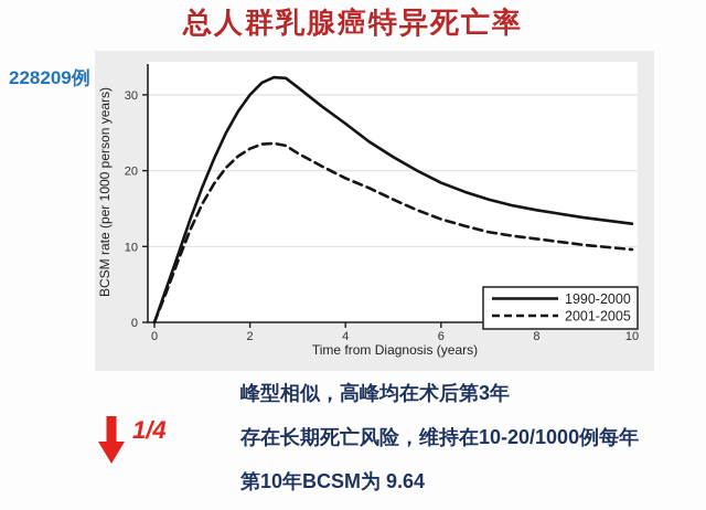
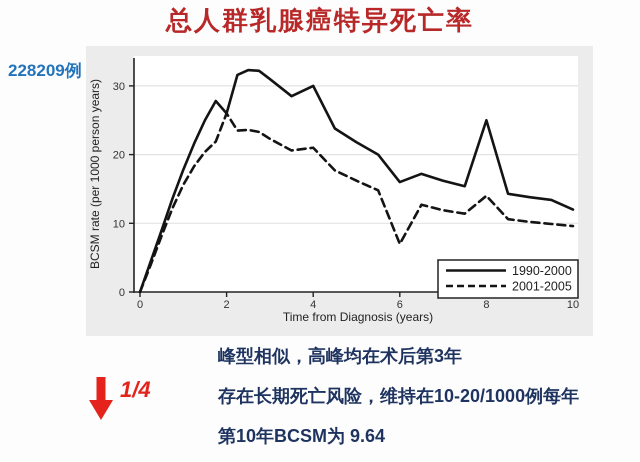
1990-2000/2: 30 -> 26
2001-2005/2: 23 -> 26
1990-2000/4: 26 -> 30
2001-2005/4: 19 -> 21
1990-2000/6: 18 -> 16
2001-2005/6: 14 -> 7
1990-2000/8: 15 -> 25
2001-2005/8: 11 -> 14
1990-2000/10: 13 -> 12
